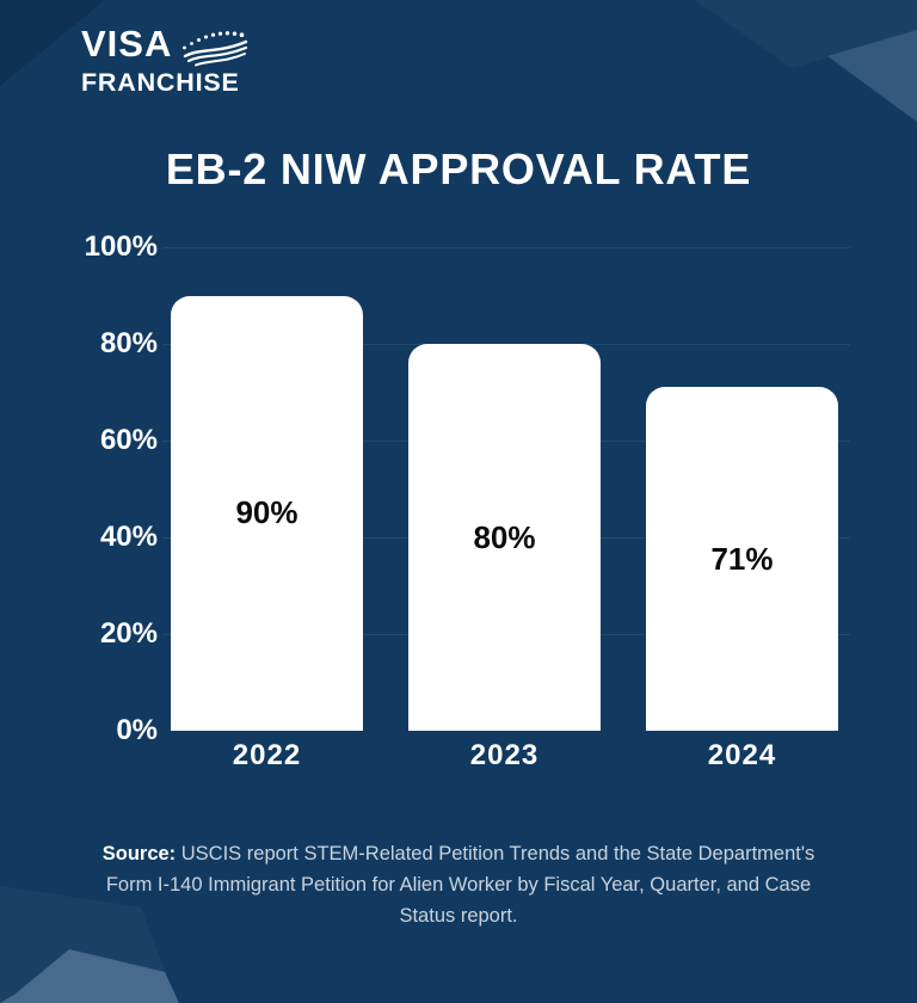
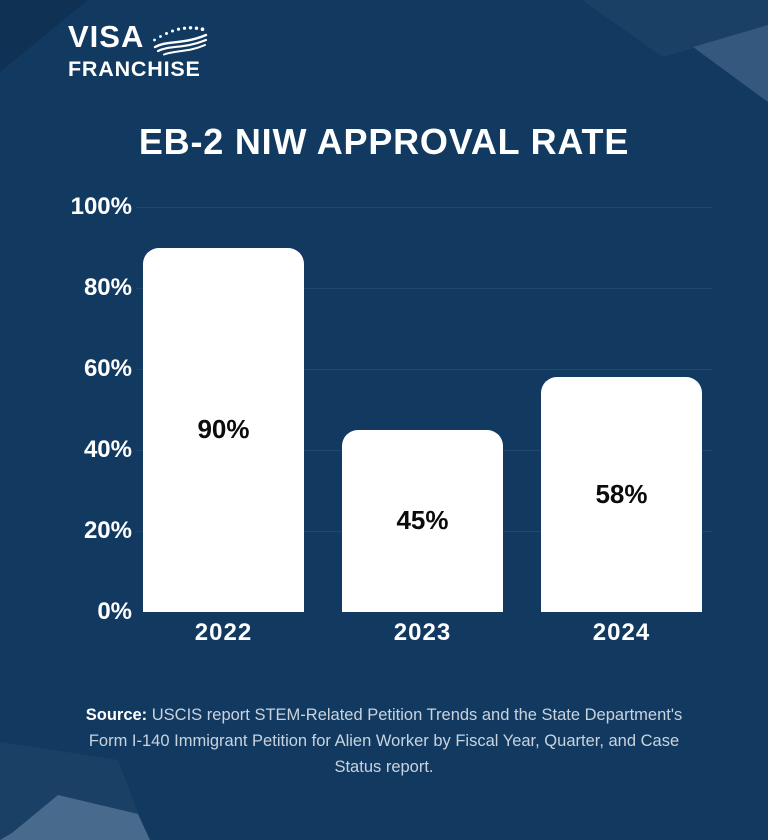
2023: 80% -> 45%
2024: 71% -> 58%
